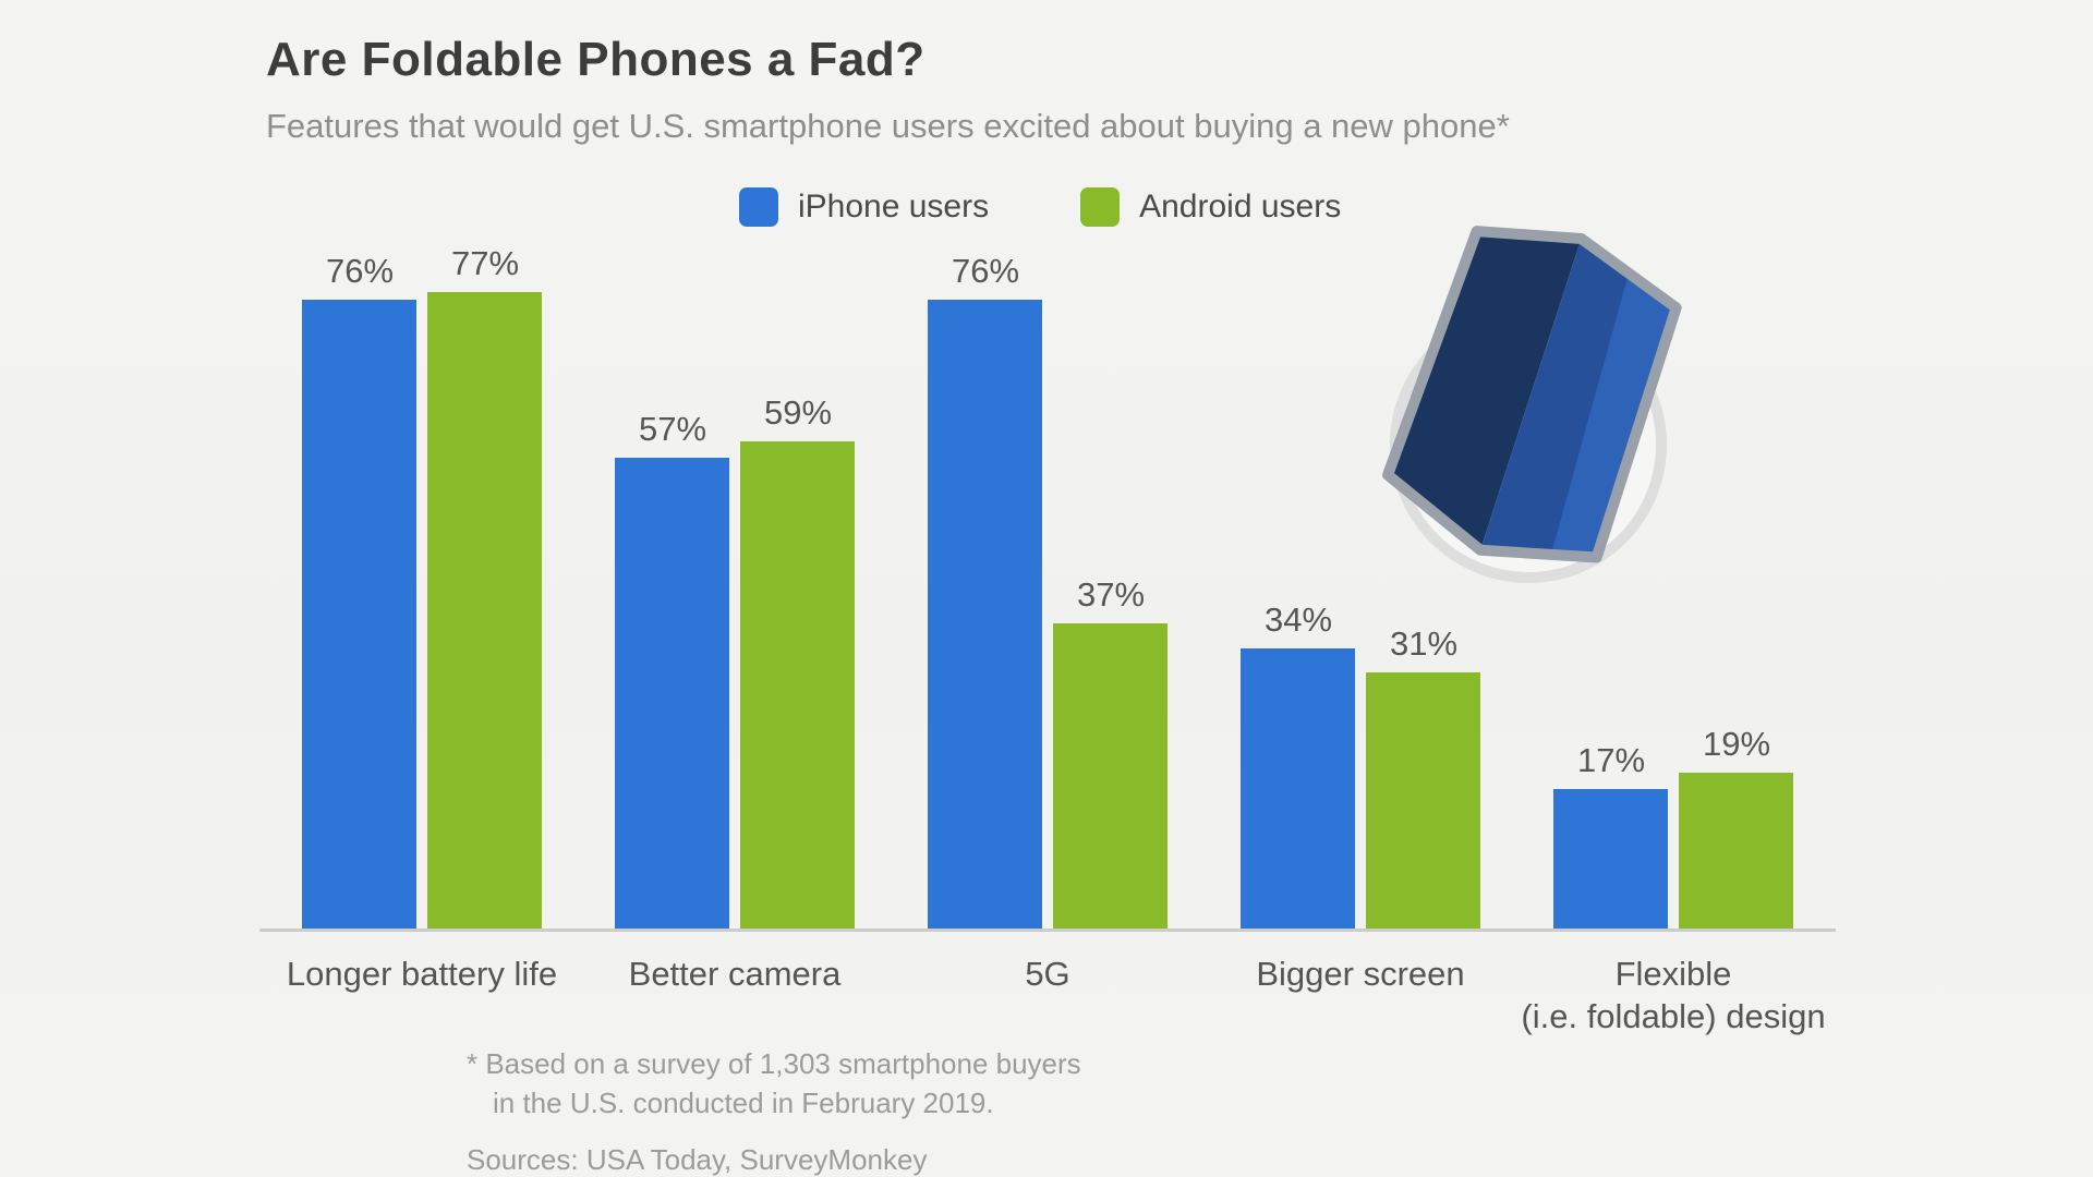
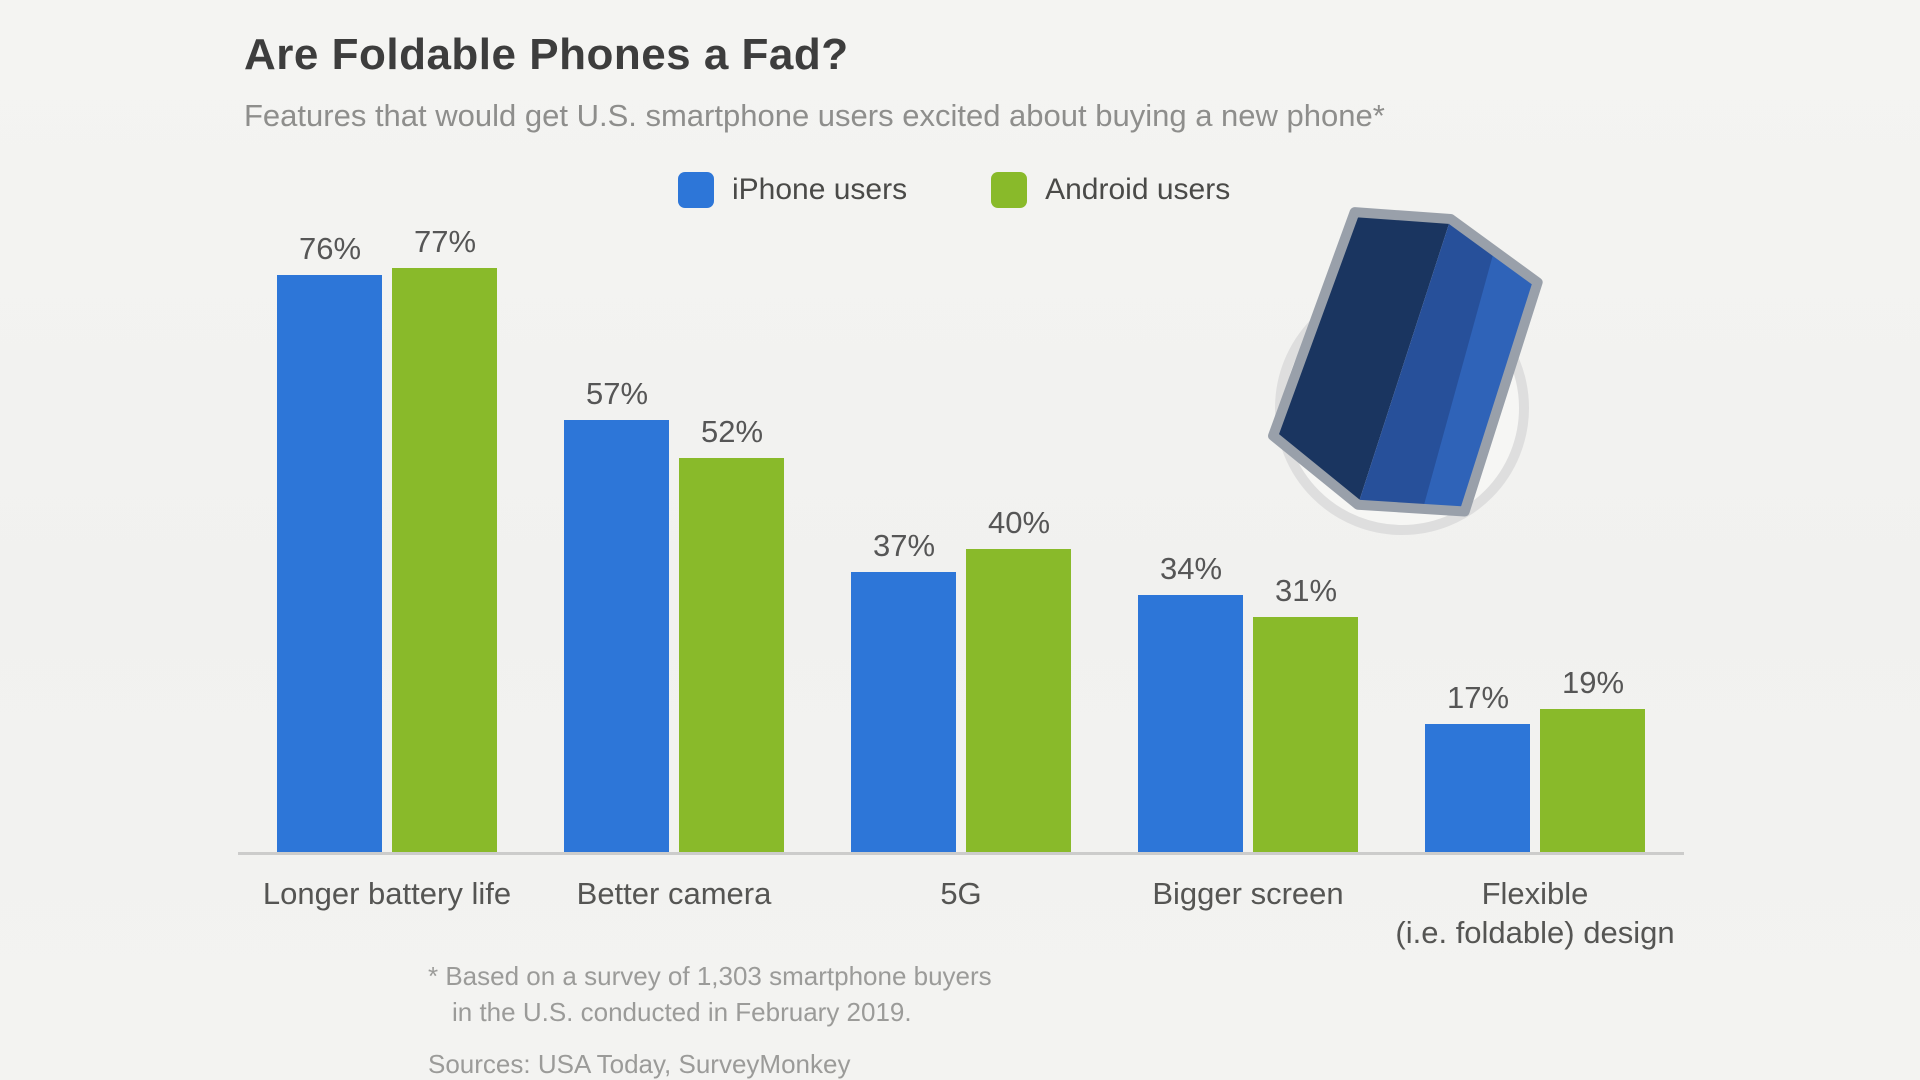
Android users/Better camera: 59% -> 52%
iPhone users/5G: 76% -> 37%
Android users/5G: 37% -> 40%
